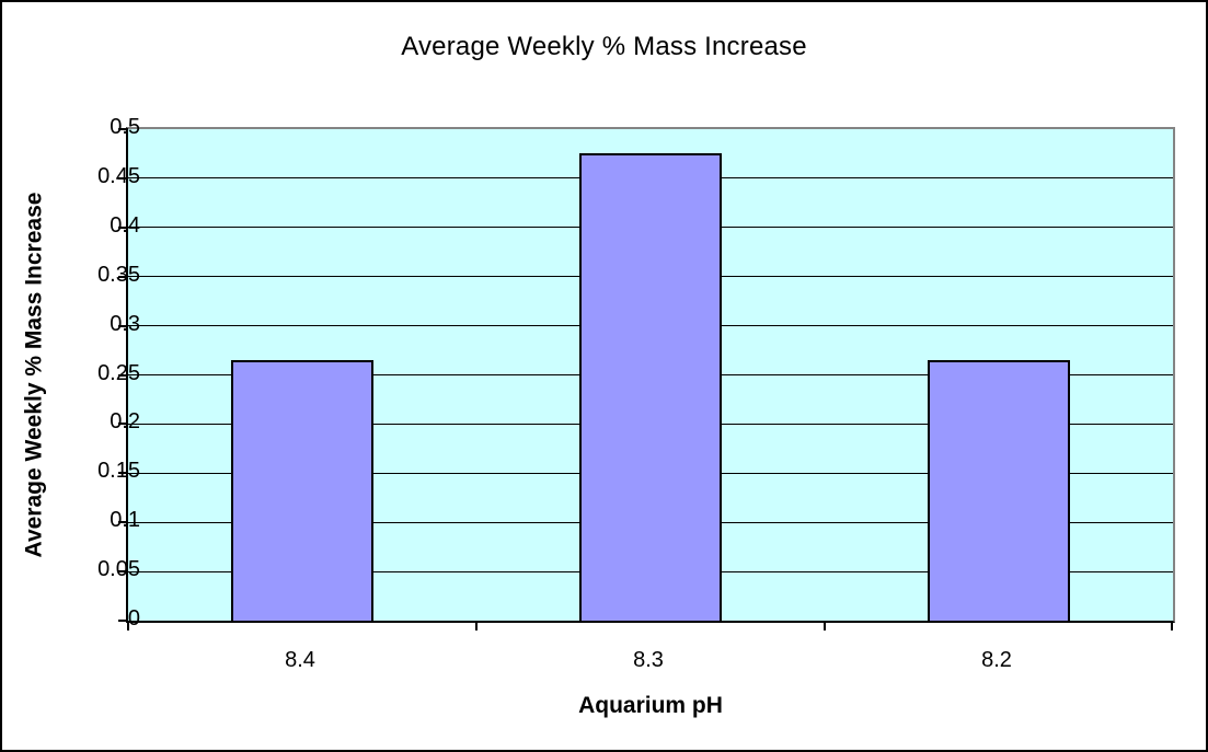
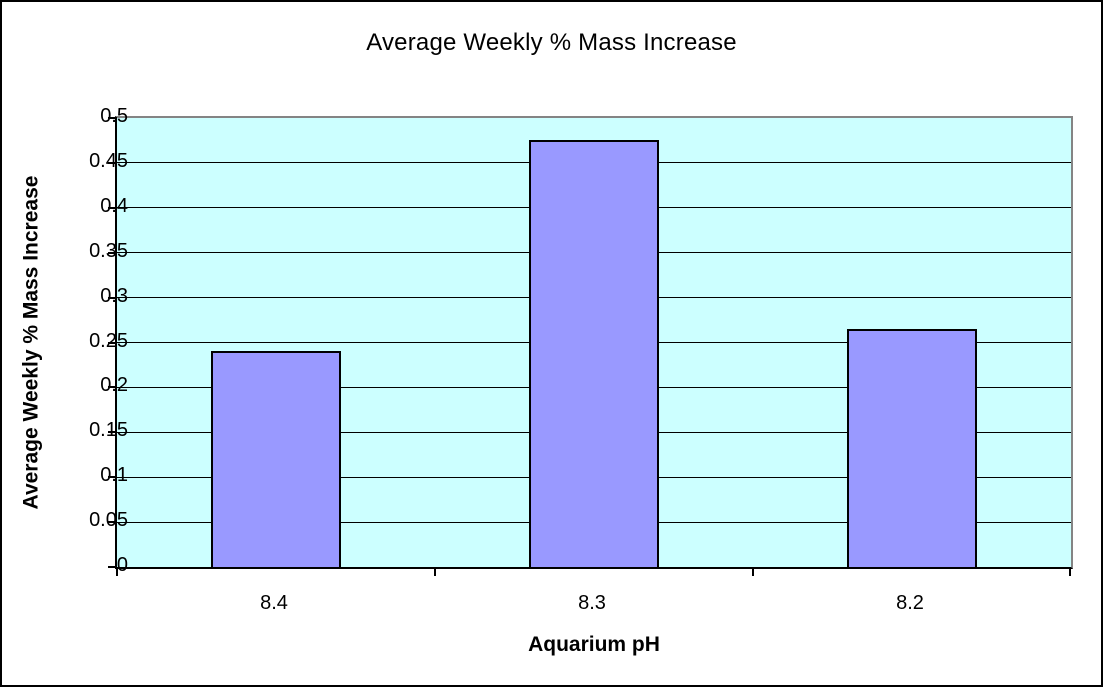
8.4: 0.27 -> 0.24
